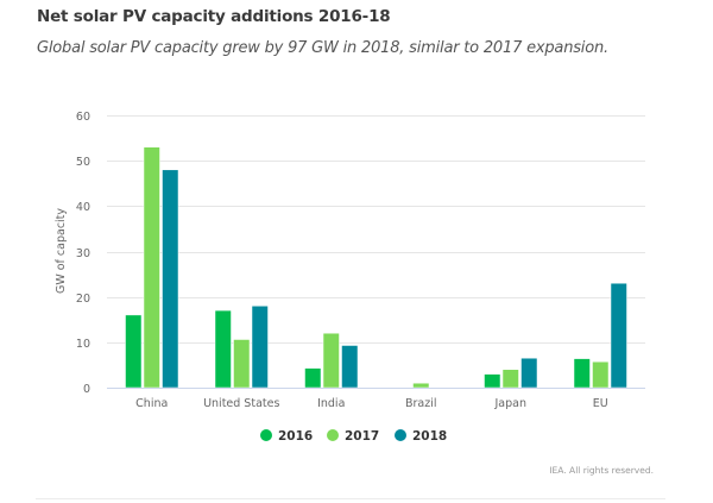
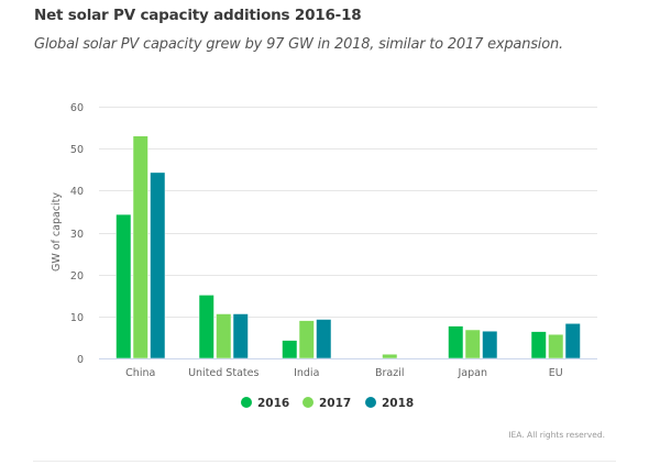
2016/China: 16 -> 34
2018/China: 48 -> 44
2016/United States: 17 -> 15
2018/United States: 18 -> 11
2017/India: 12 -> 9
2016/Japan: 3 -> 8
2017/Japan: 4 -> 7
2018/EU: 23 -> 8
